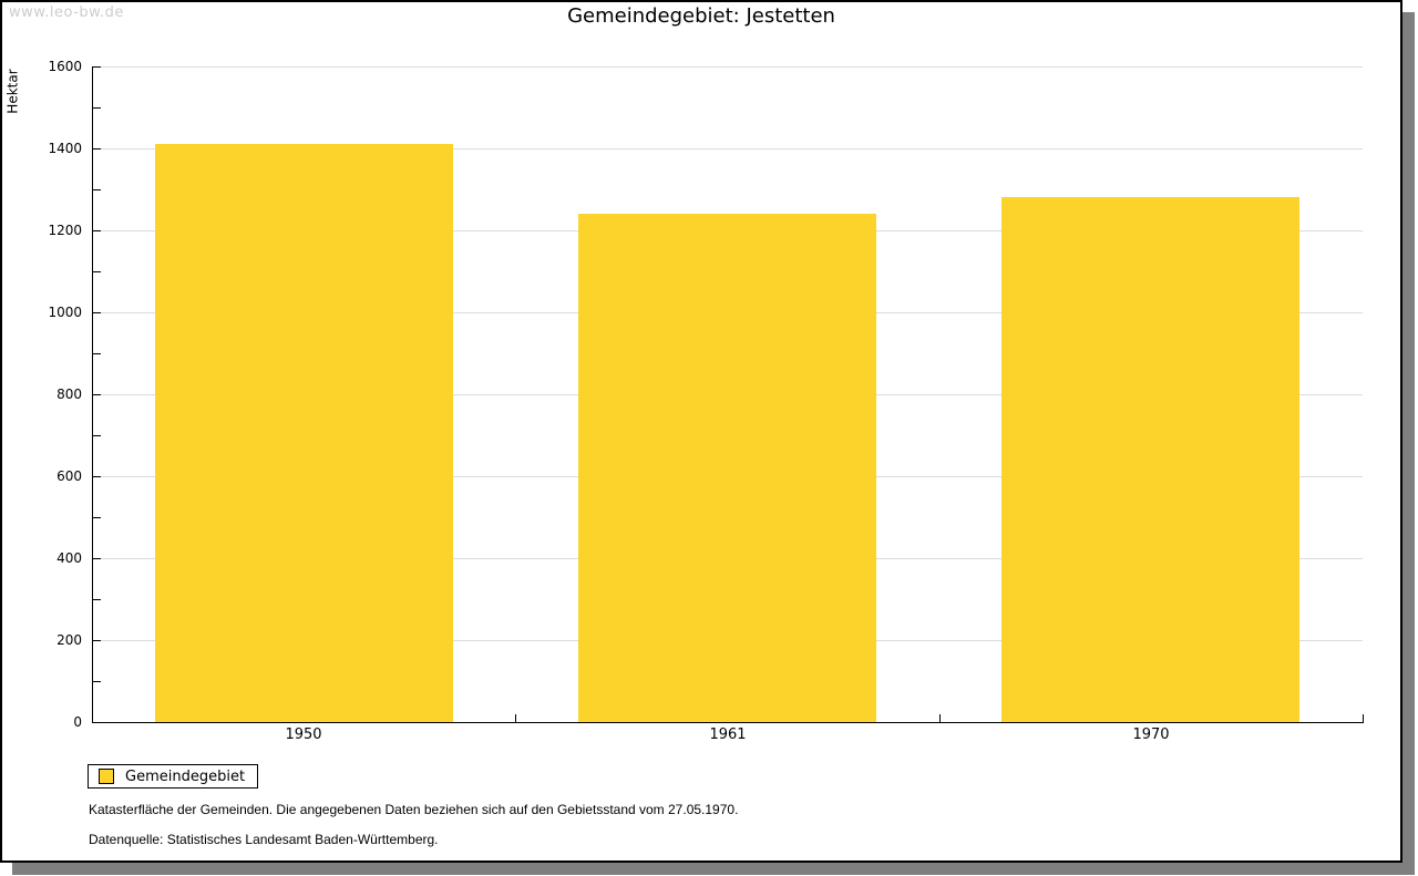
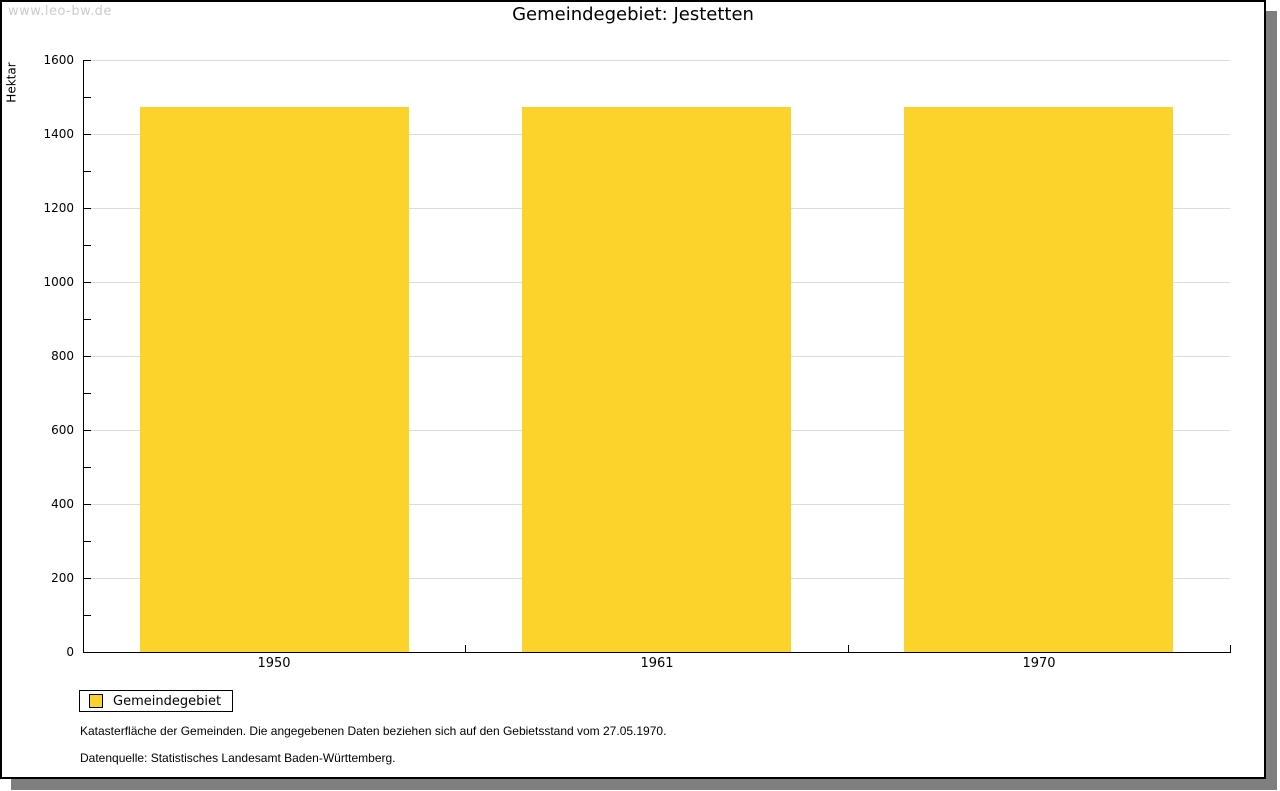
1950: 1410 -> 1470
1961: 1240 -> 1470
1970: 1280 -> 1470
